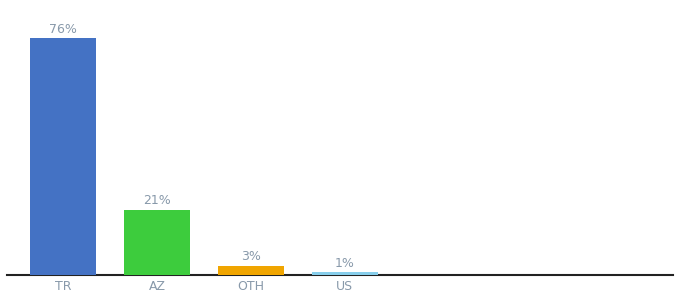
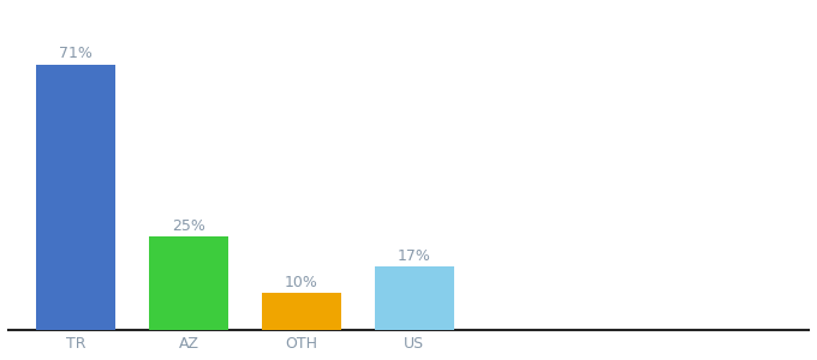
TR: 76% -> 71%
AZ: 21% -> 25%
OTH: 3% -> 10%
US: 1% -> 17%
